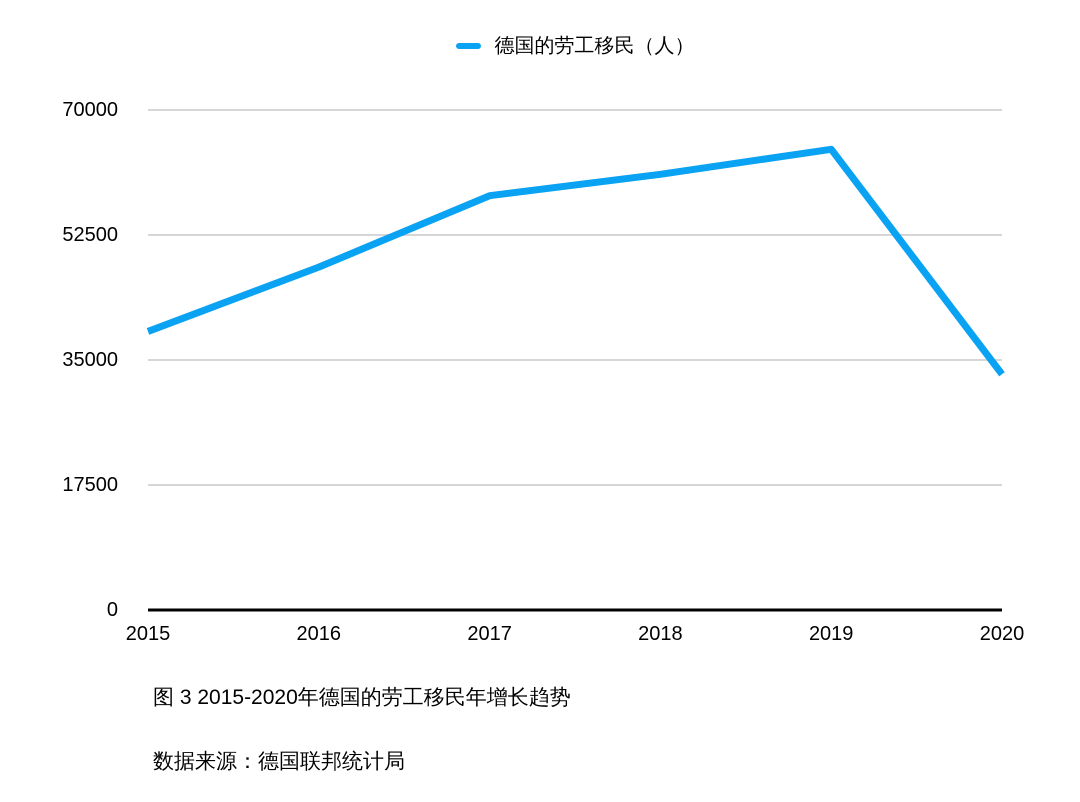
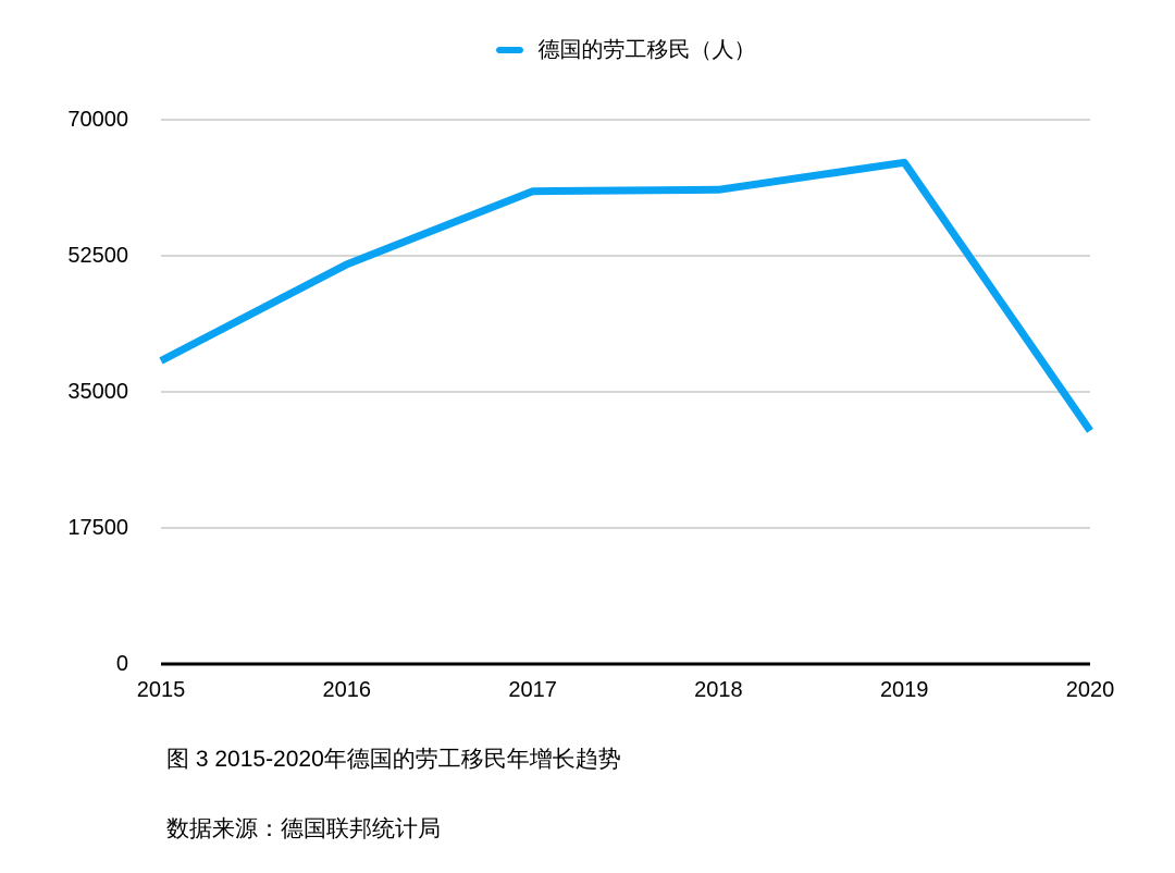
2016: 48000 -> 51000
2017: 58000 -> 61000
2020: 33000 -> 30000
